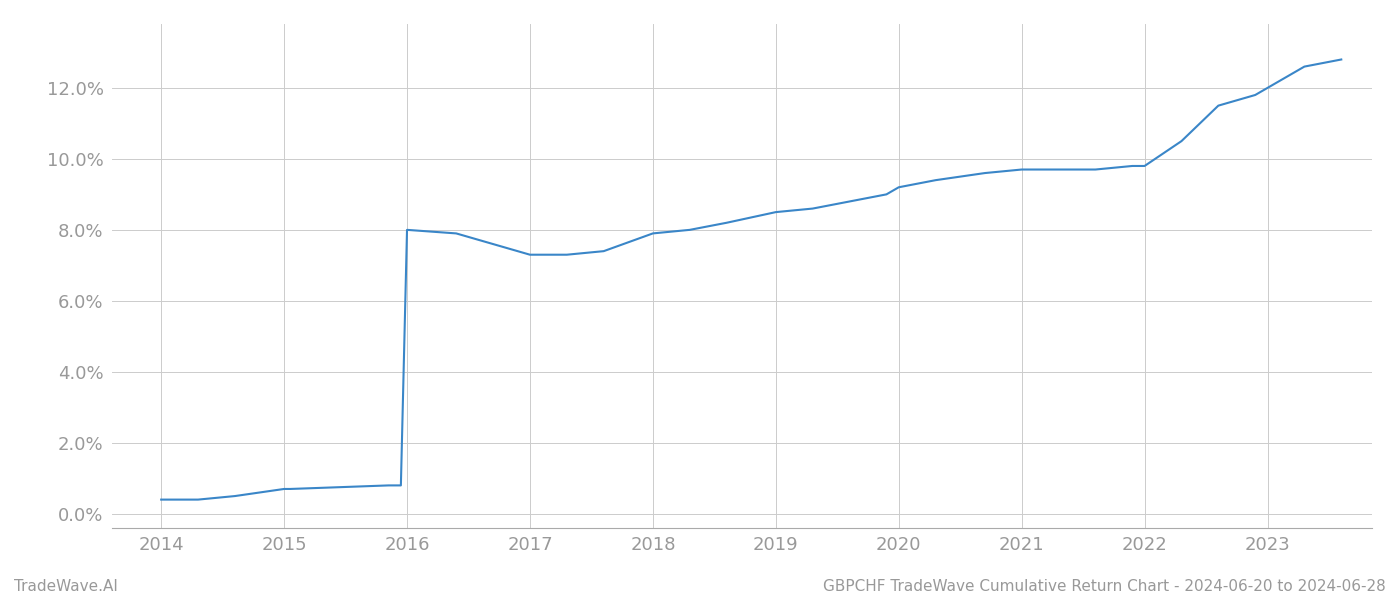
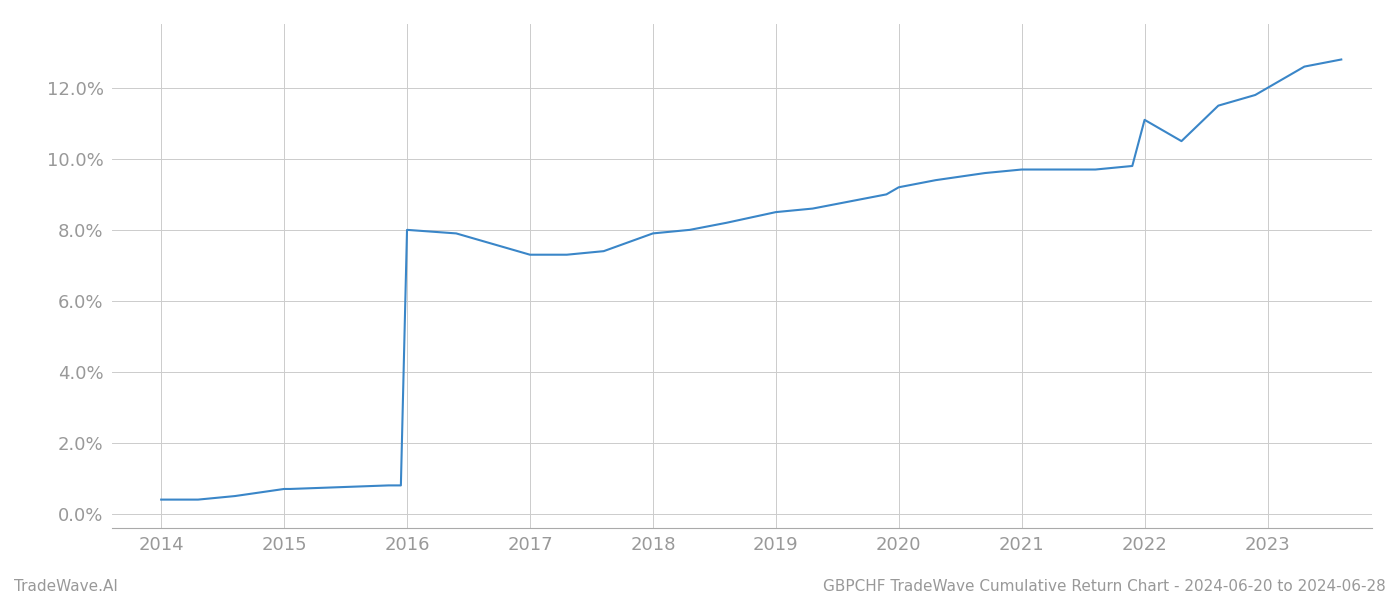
2022: 9.8% -> 11.1%
